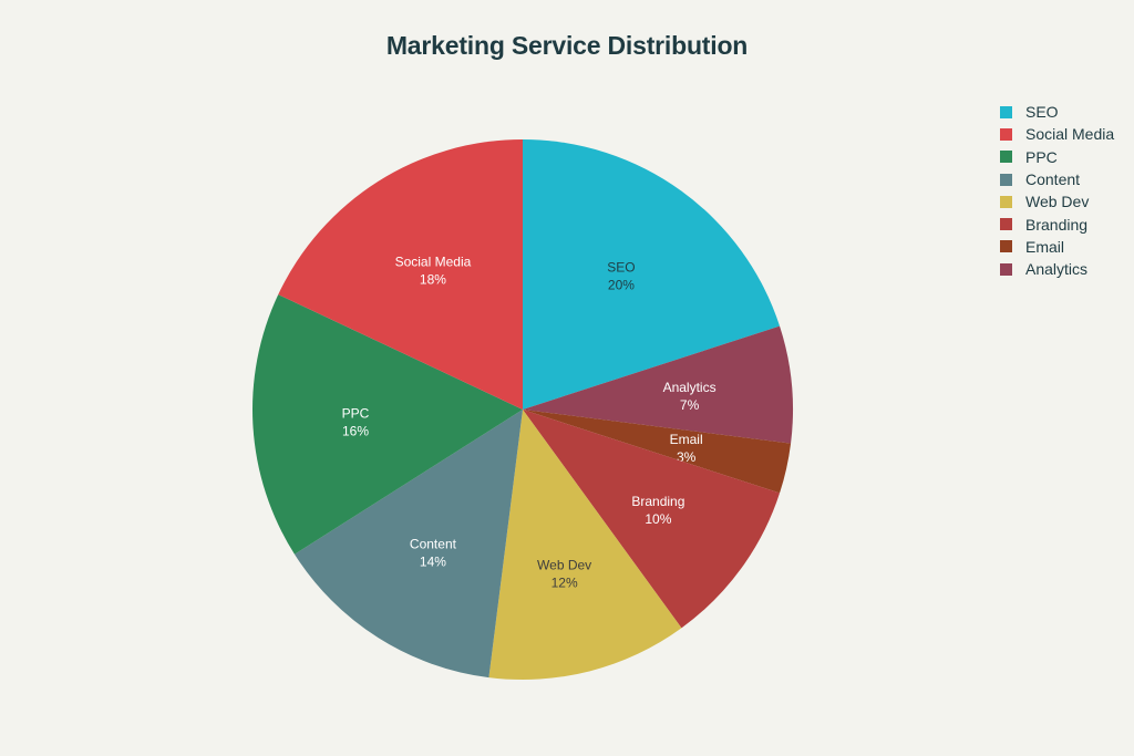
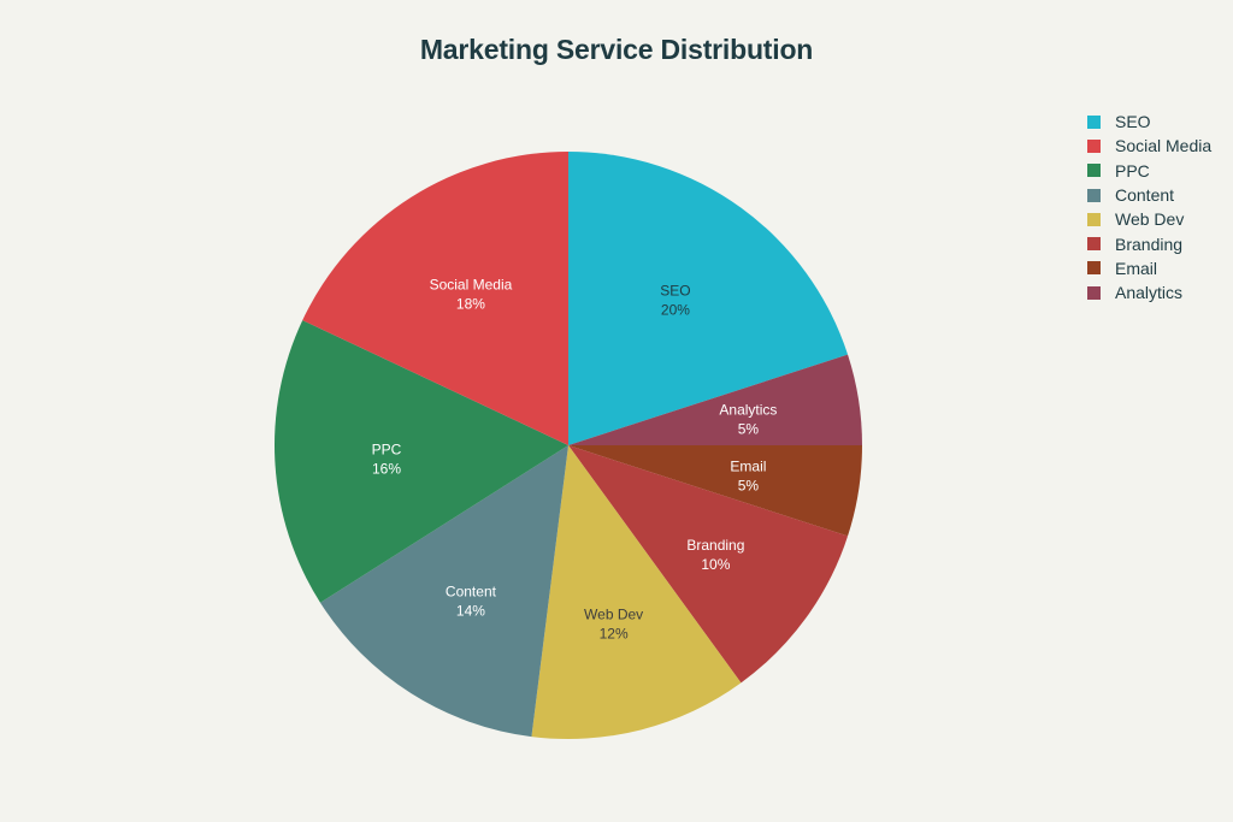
Email: 3% -> 5%
Analytics: 7% -> 5%
